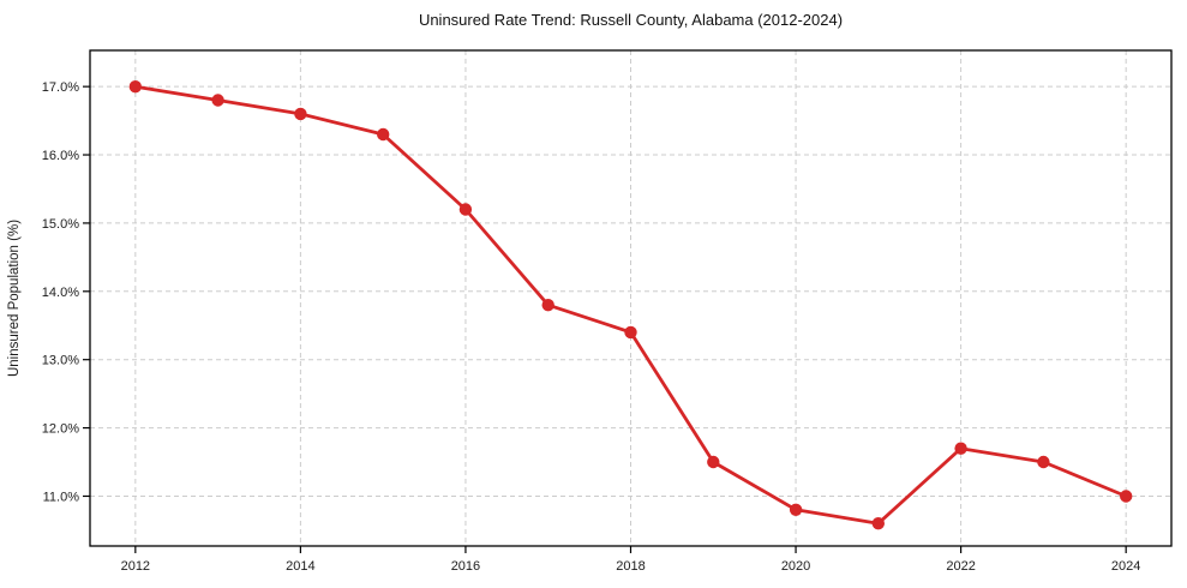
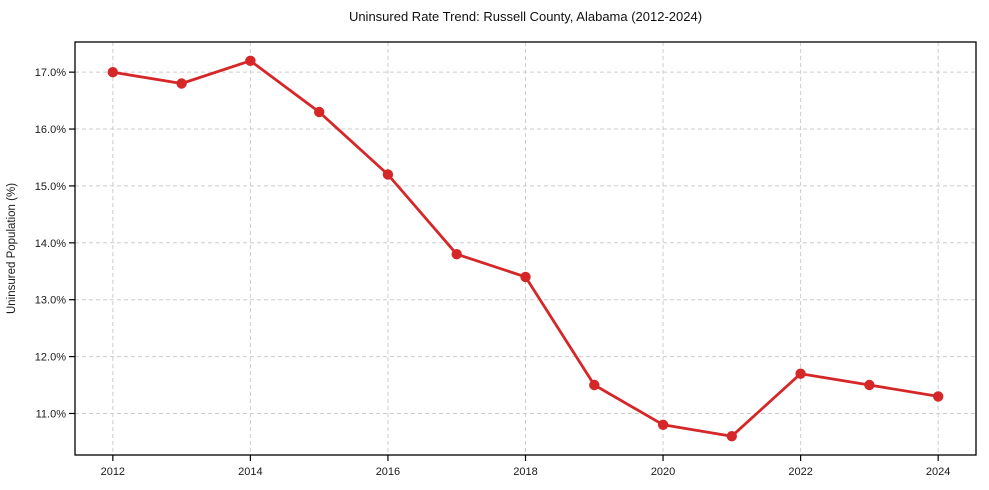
2014: 16.6% -> 17.2%
2024: 11.0% -> 11.3%
